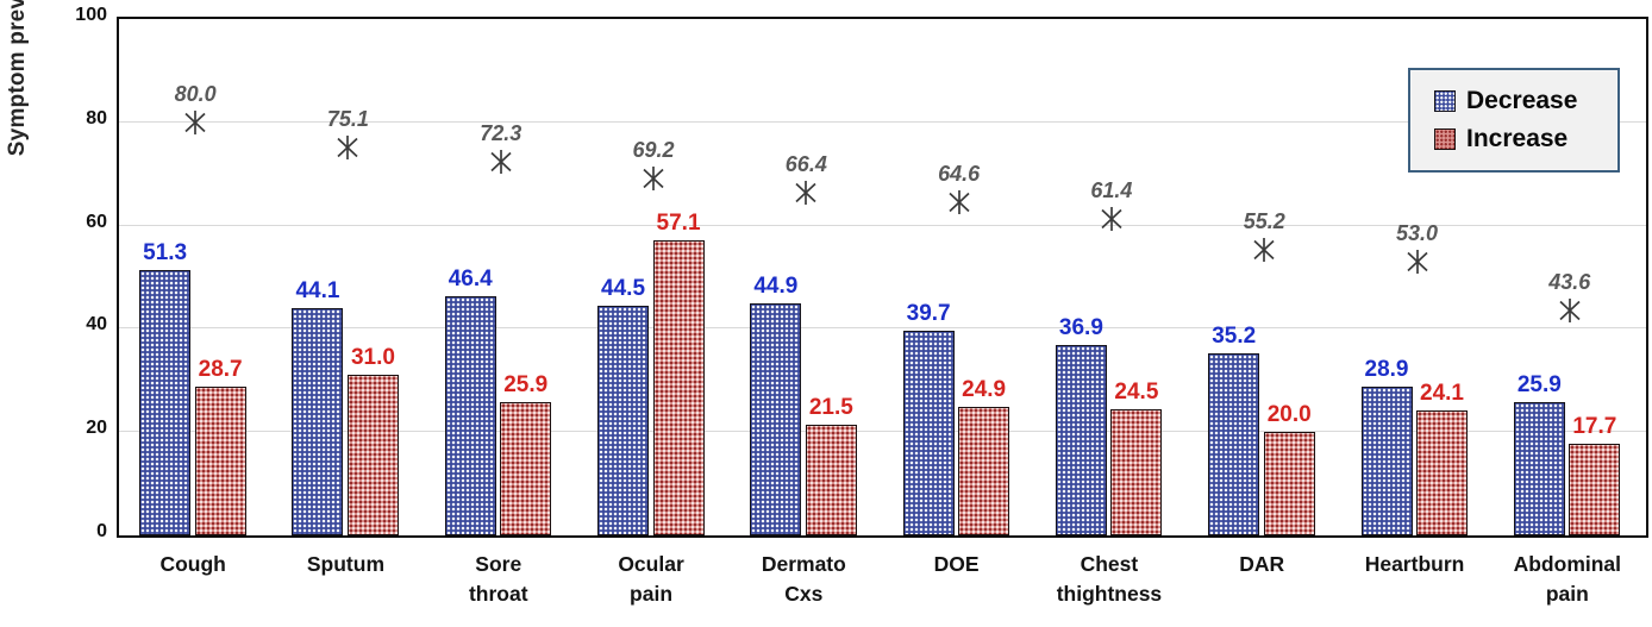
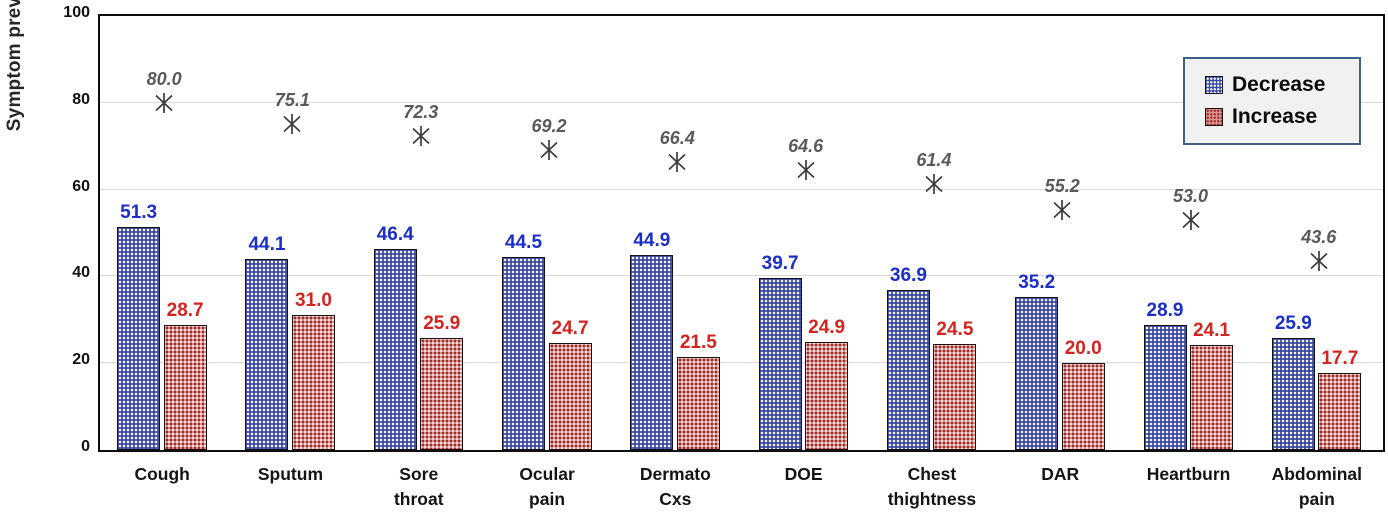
Increase/Ocular pain: 57.1 -> 24.7
